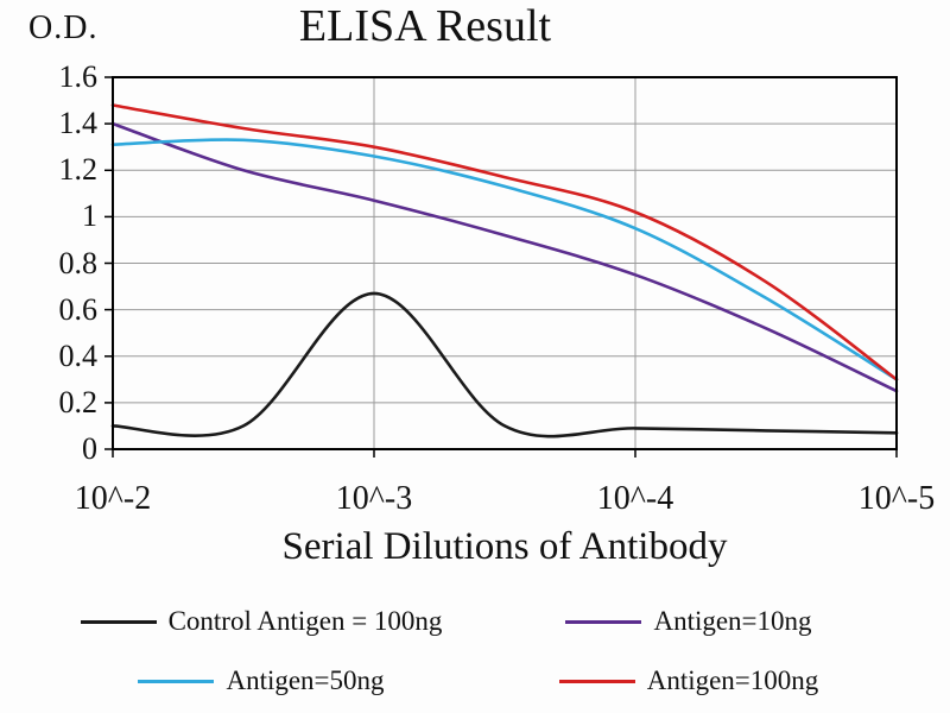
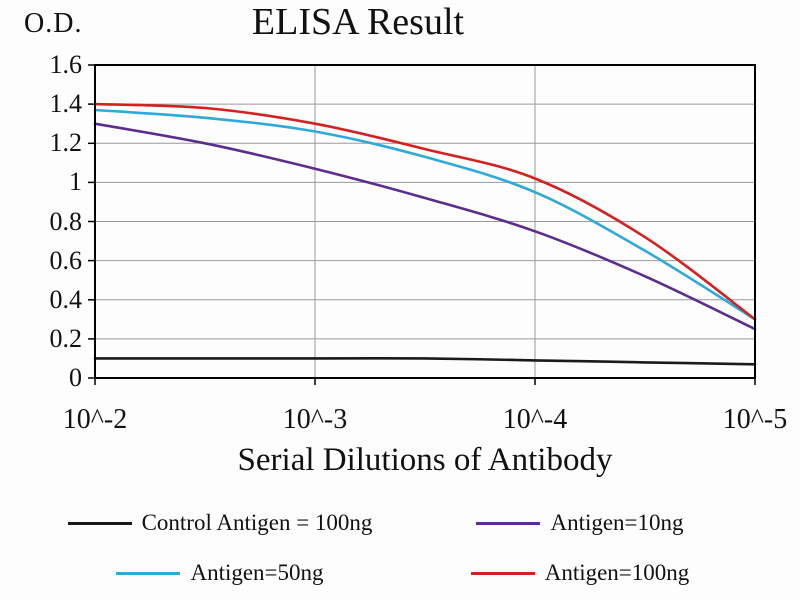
Antigen=10ng/0: 1.40 -> 1.30
Antigen=50ng/0: 1.31 -> 1.37
Antigen=100ng/0: 1.48 -> 1.40
Control Antigen = 100ng/1: 0.67 -> 0.10
